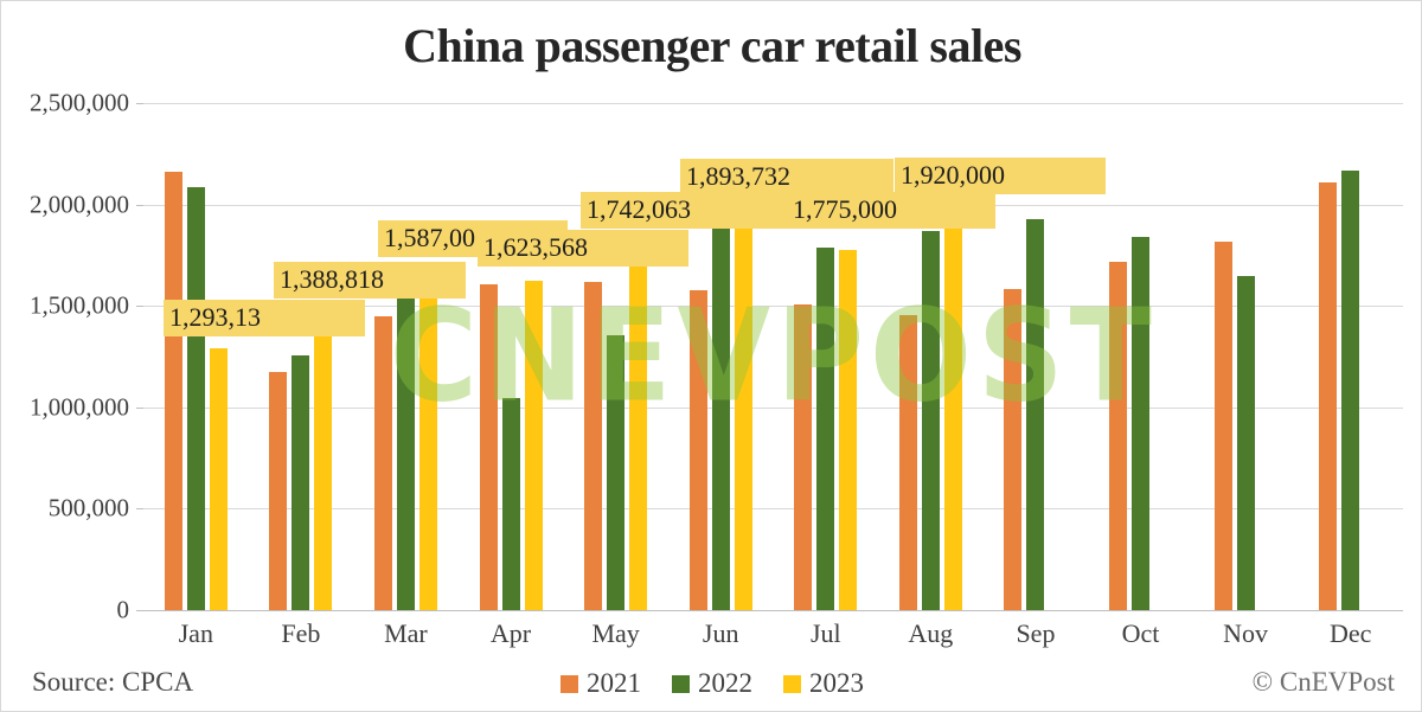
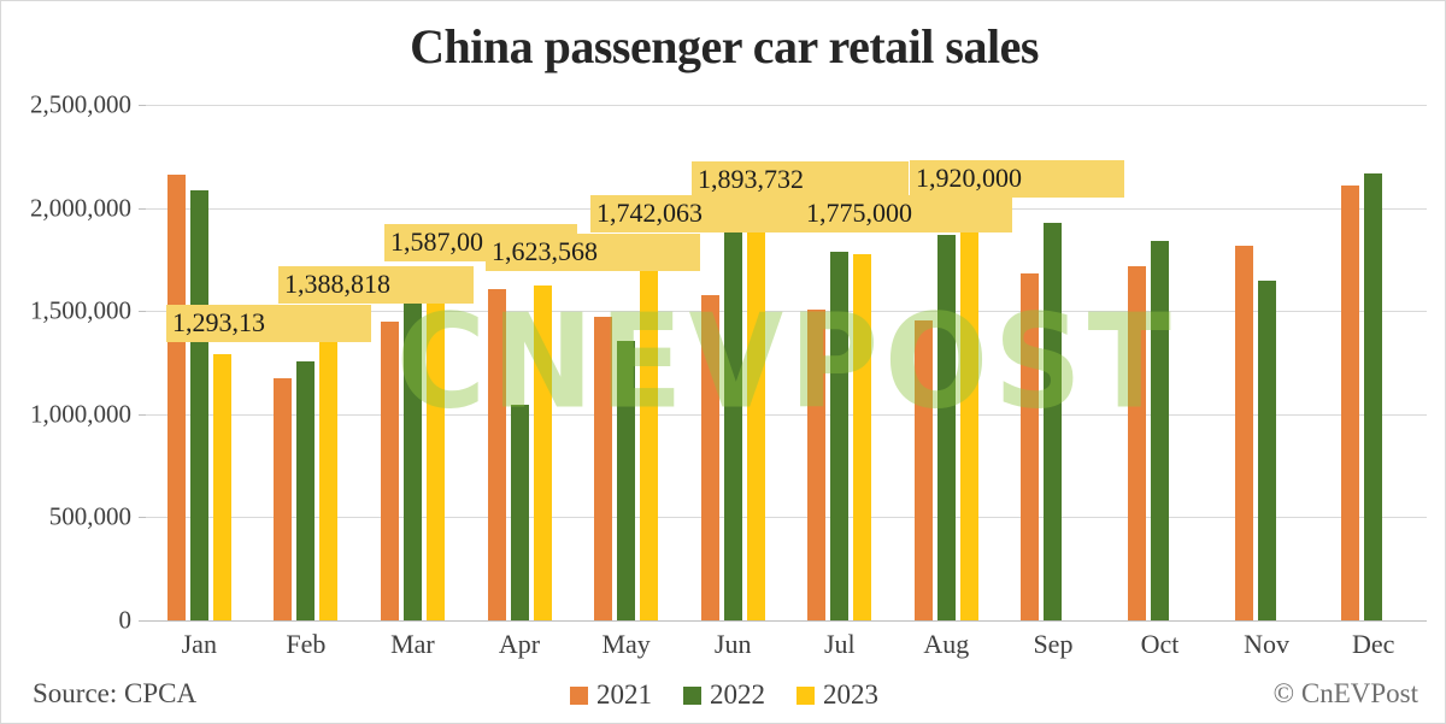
2021/May: 1620000 -> 1470000
2021/Sep: 1580000 -> 1680000
